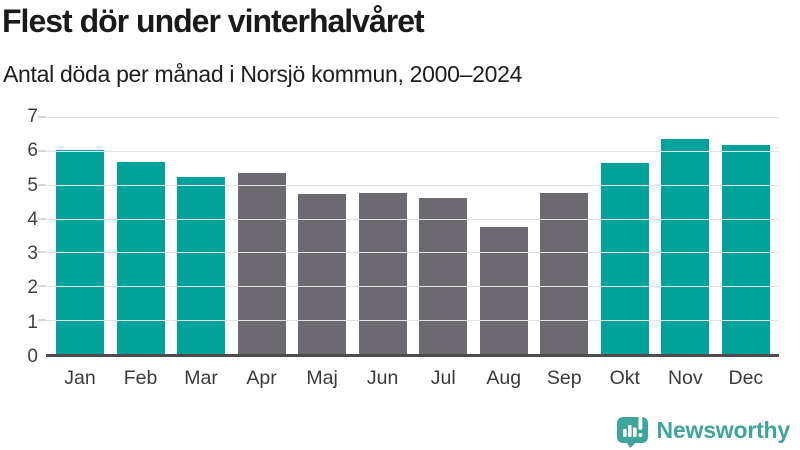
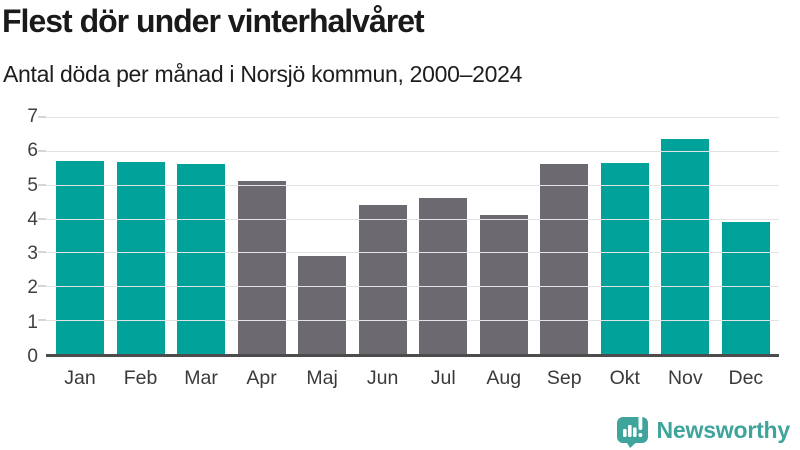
Jan: 6.0 -> 5.7
Mar: 5.2 -> 5.6
Apr: 5.4 -> 5.1
Maj: 4.7 -> 2.9
Jun: 4.8 -> 4.4
Aug: 3.8 -> 4.1
Sep: 4.8 -> 5.6
Dec: 6.2 -> 3.9
